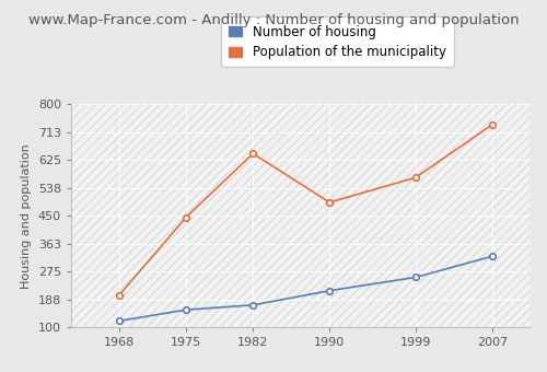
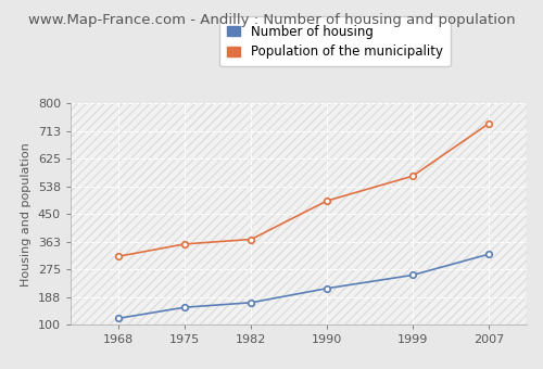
Population of the municipality/1968: 200 -> 316
Population of the municipality/1975: 445 -> 355
Population of the municipality/1982: 645 -> 370
